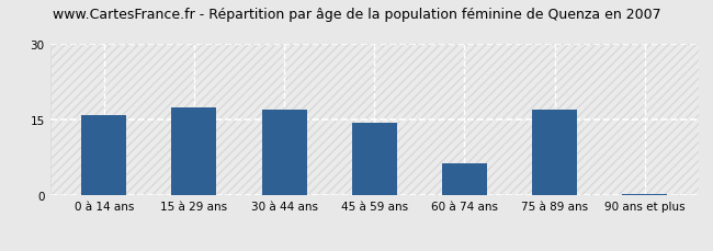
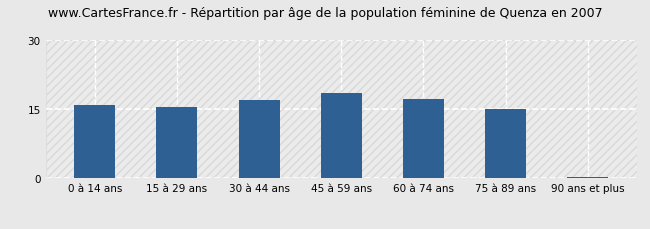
15 à 29 ans: 17.5 -> 15.5
45 à 59 ans: 14.5 -> 18.5
60 à 74 ans: 6.5 -> 17.2
75 à 89 ans: 17.0 -> 15.0
